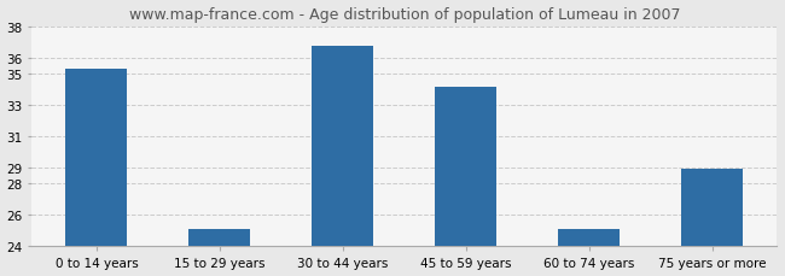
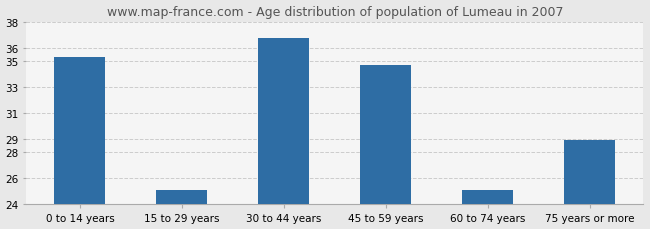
45 to 59 years: 34.1 -> 34.7
